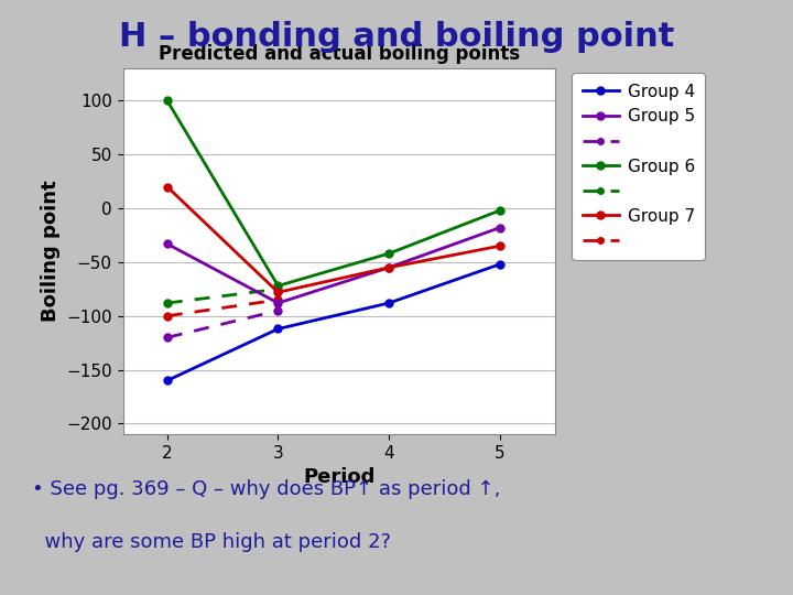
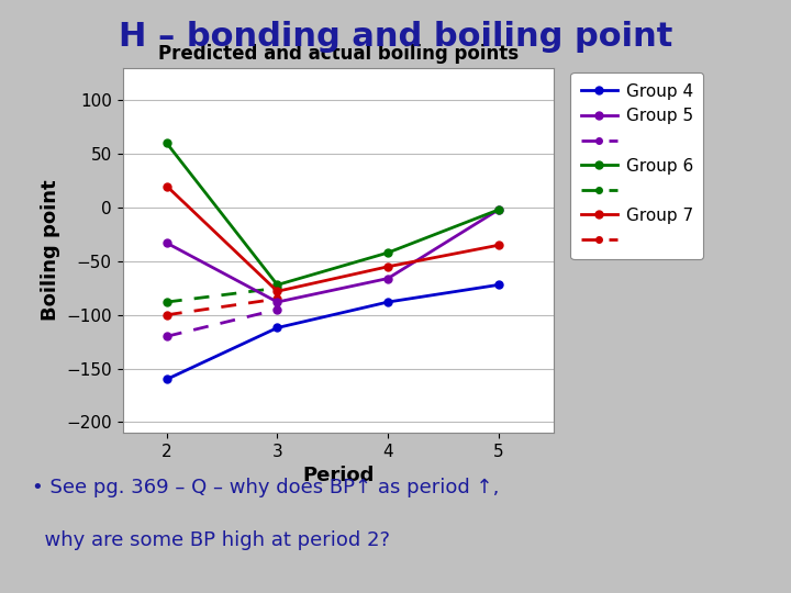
Group 6/2: 100 -> 60
Group 5/4: -55 -> -66
Group 4/5: -52 -> -72
Group 5/5: -18 -> -2
